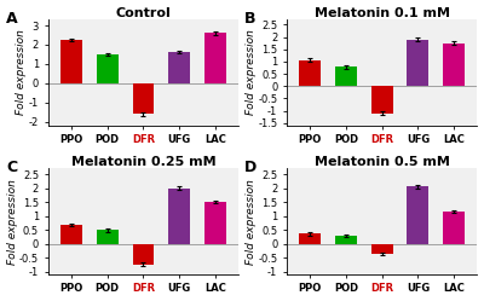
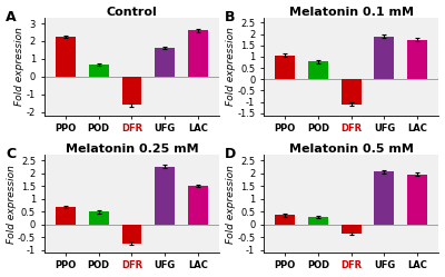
Control/POD: 1.5 -> 0.7
Melatonin 0.25 mM/UFG: 2.00 -> 2.25
Melatonin 0.5 mM/LAC: 1.15 -> 1.95
